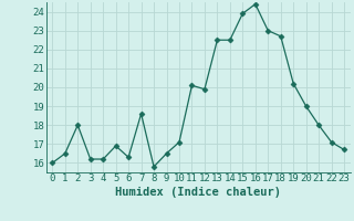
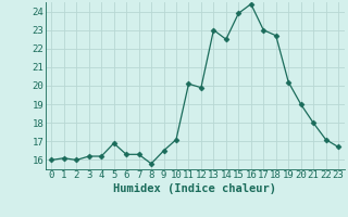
1: 16.5 -> 16.1
2: 18.0 -> 16.0
7: 18.6 -> 16.3
13: 22.5 -> 23.0
